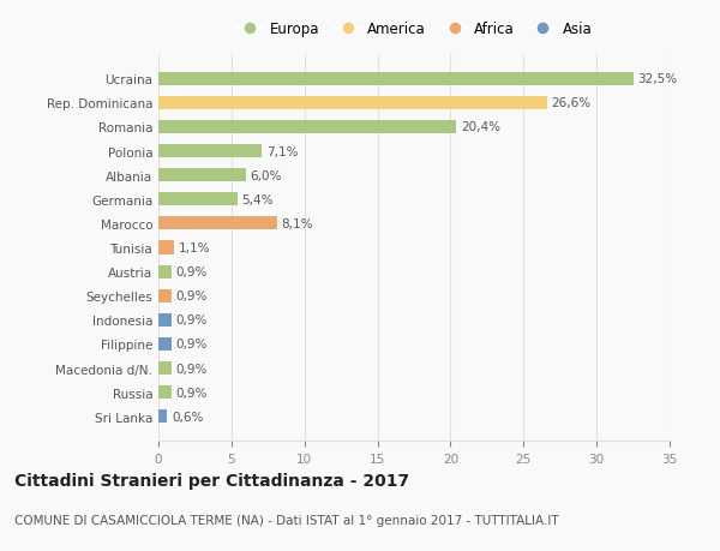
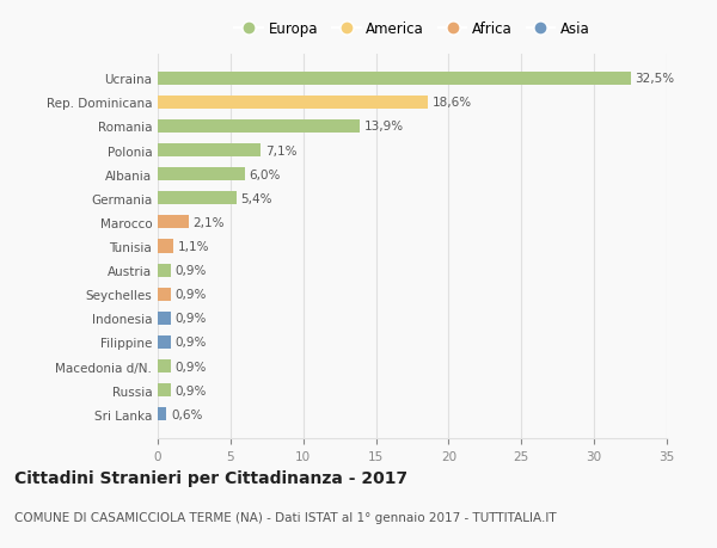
Rep. Dominicana: 26,6% -> 18,6%
Romania: 20,4% -> 13,9%
Marocco: 8,1% -> 2,1%
